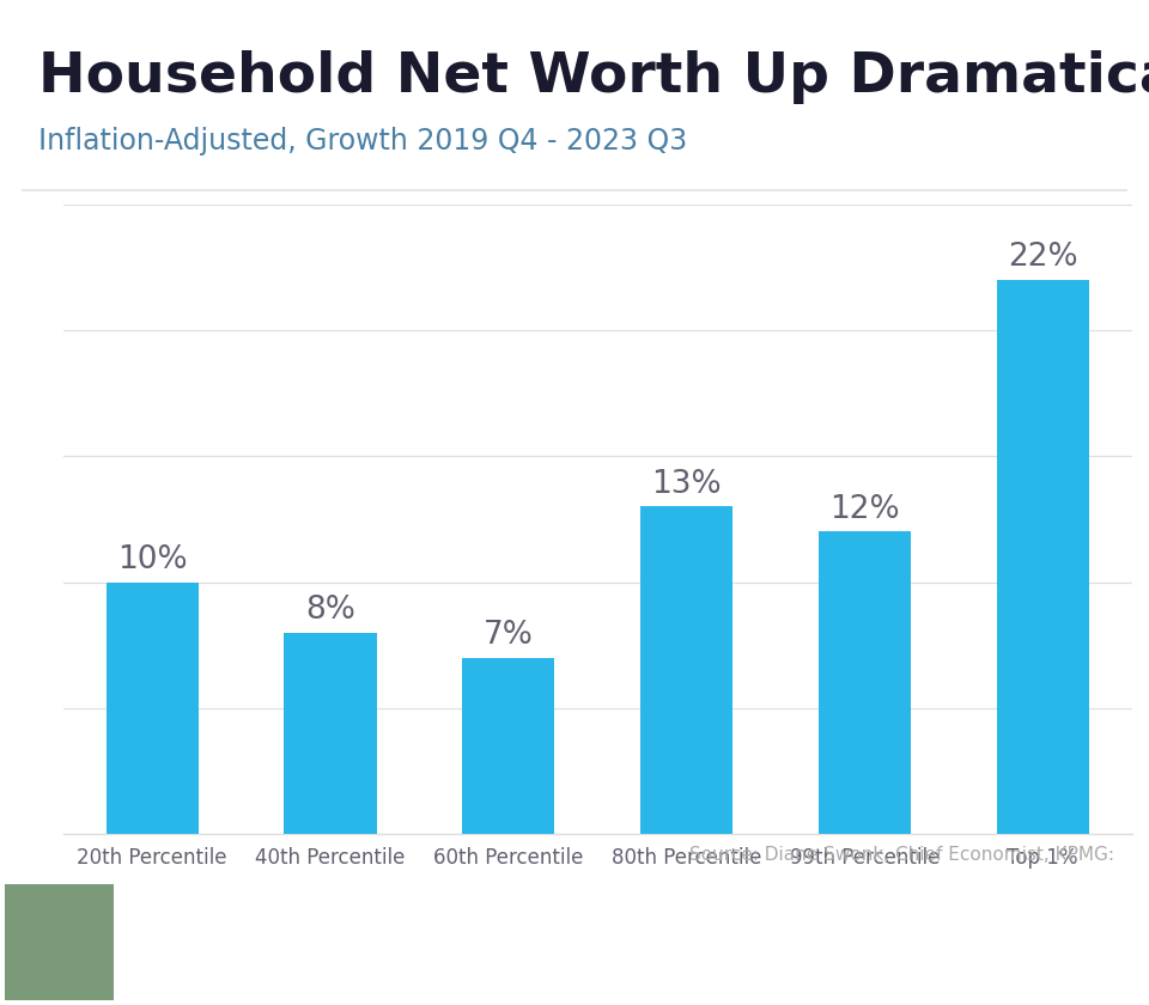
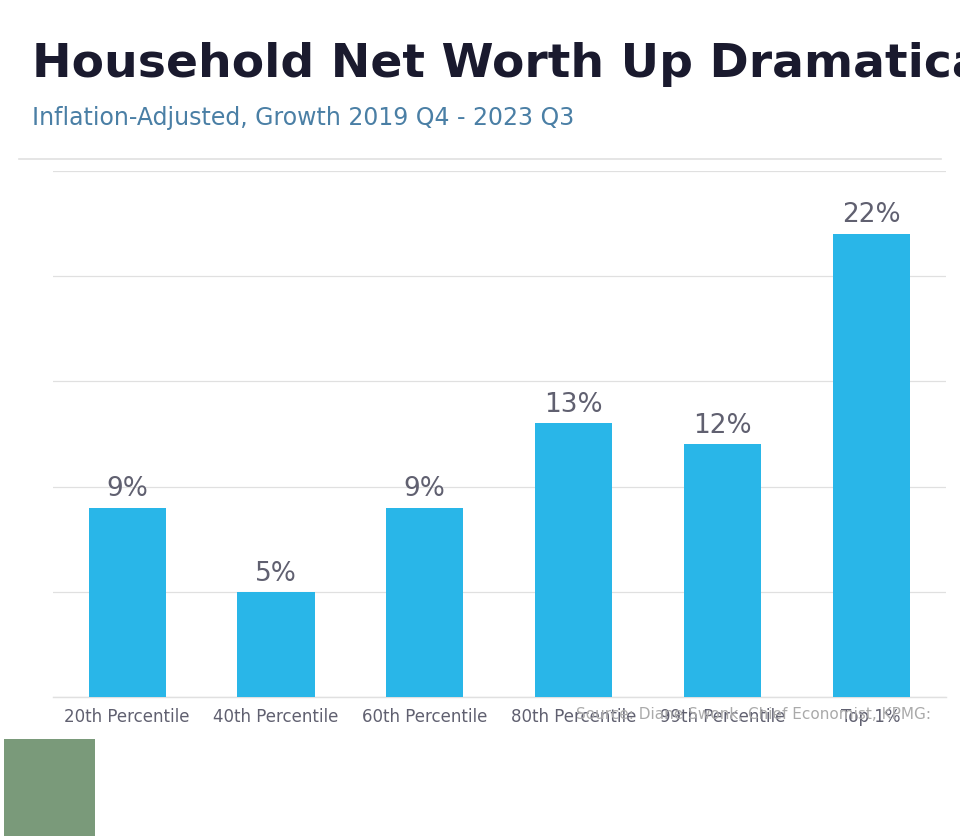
20th Percentile: 10% -> 9%
40th Percentile: 8% -> 5%
60th Percentile: 7% -> 9%
